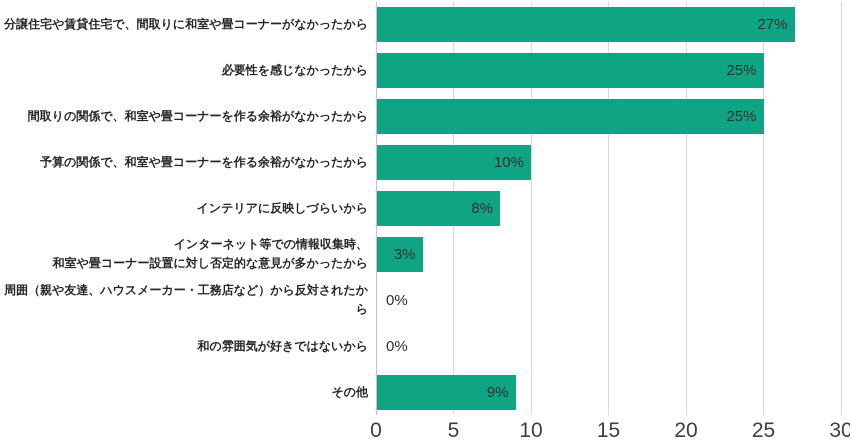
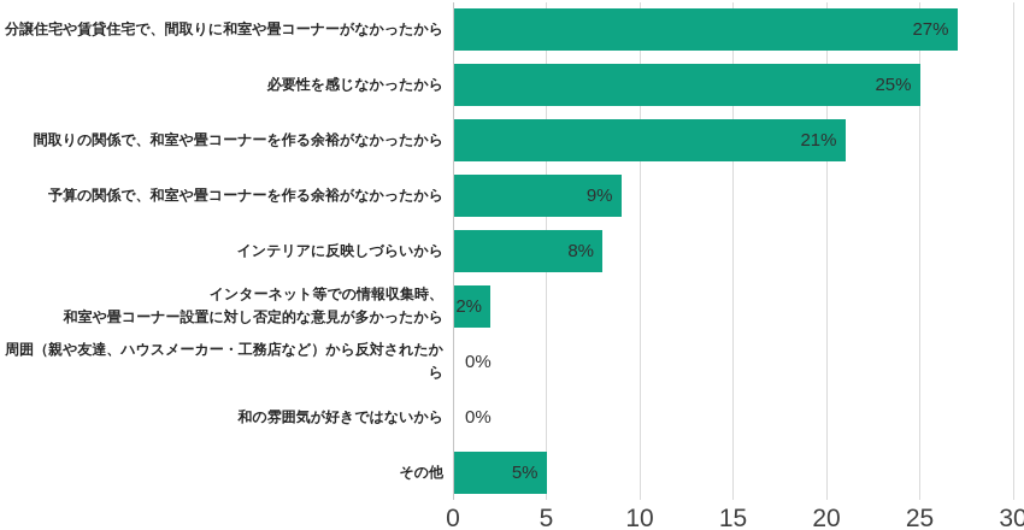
間取りの関係で、和室や畳コーナーを作る余裕がなかったから: 25% -> 21%
予算の関係で、和室や畳コーナーを作る余裕がなかったから: 10% -> 9%
インターネット等での情報収集時、 和室や畳コーナー設置に対し否定的な意見が多かったから: 3% -> 2%
その他: 9% -> 5%
